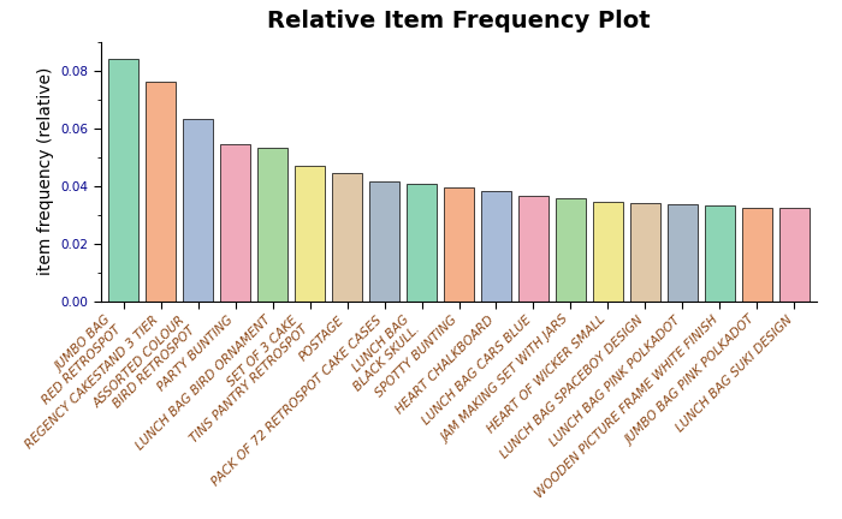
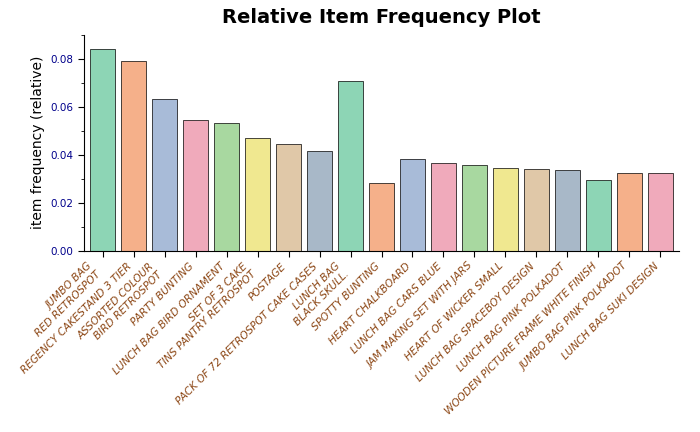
REGENCY CAKESTAND 3 TIER: 0.0760 -> 0.0790
LUNCH BAG BLACK SKULL.: 0.0405 -> 0.0705
SPOTTY BUNTING: 0.0395 -> 0.0280
WOODEN PICTURE FRAME WHITE FINISH: 0.0330 -> 0.0295
